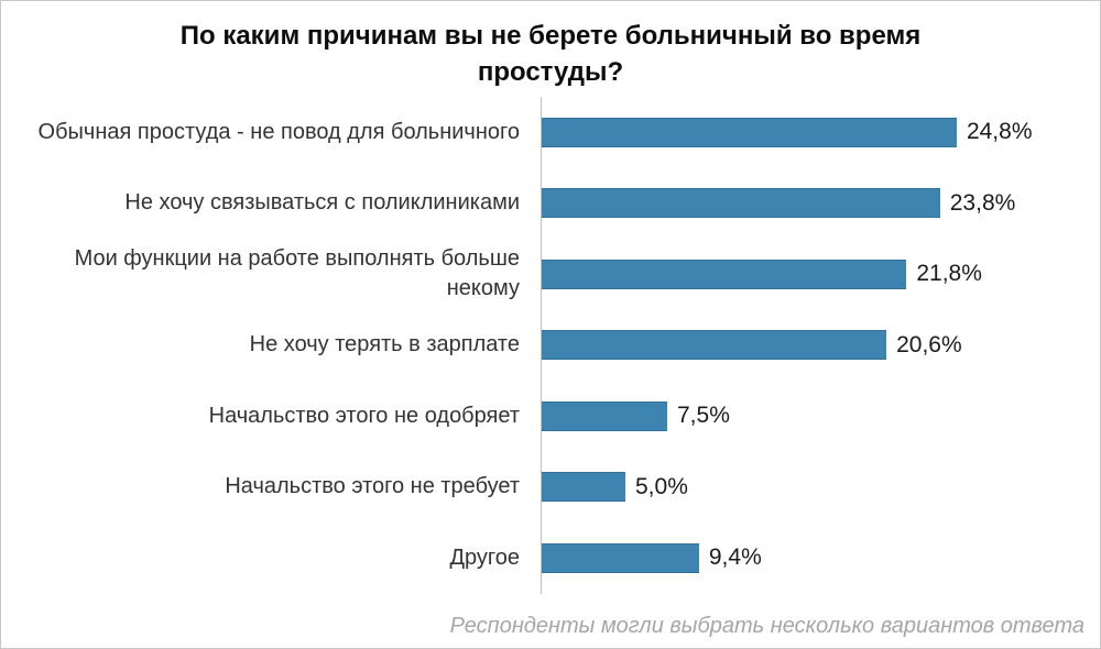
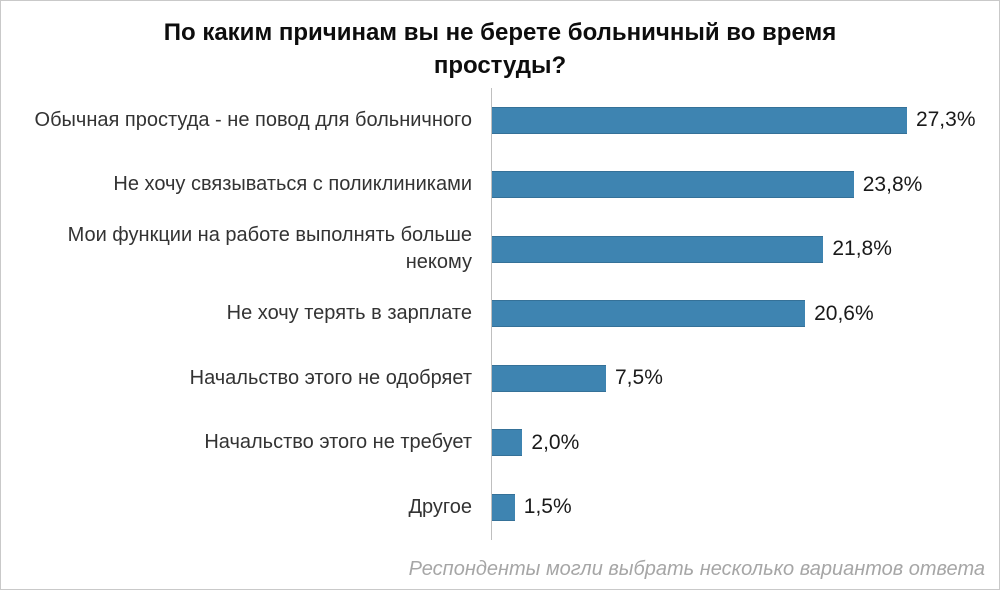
Обычная простуда - не повод для больничного: 24,8% -> 27,3%
Начальство этого не требует: 5,0% -> 2,0%
Другое: 9,4% -> 1,5%
